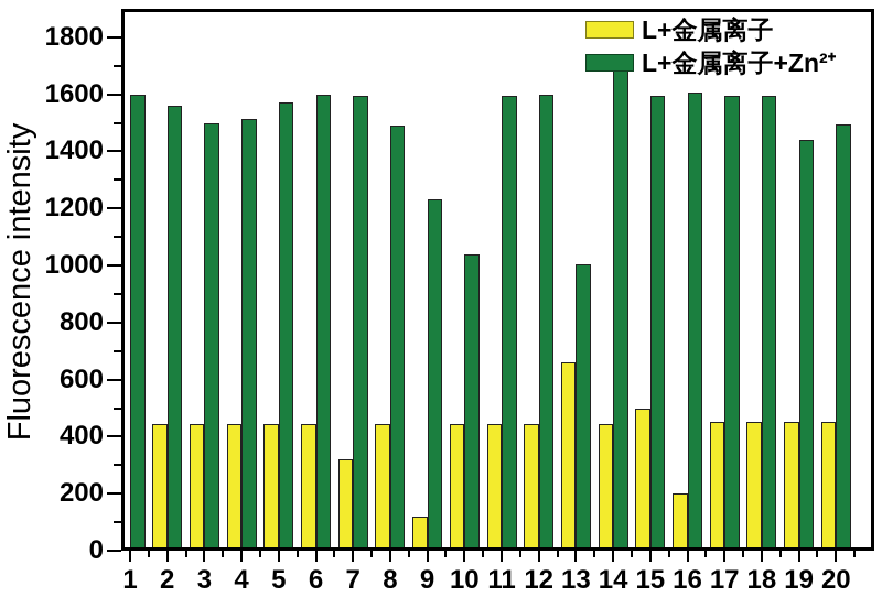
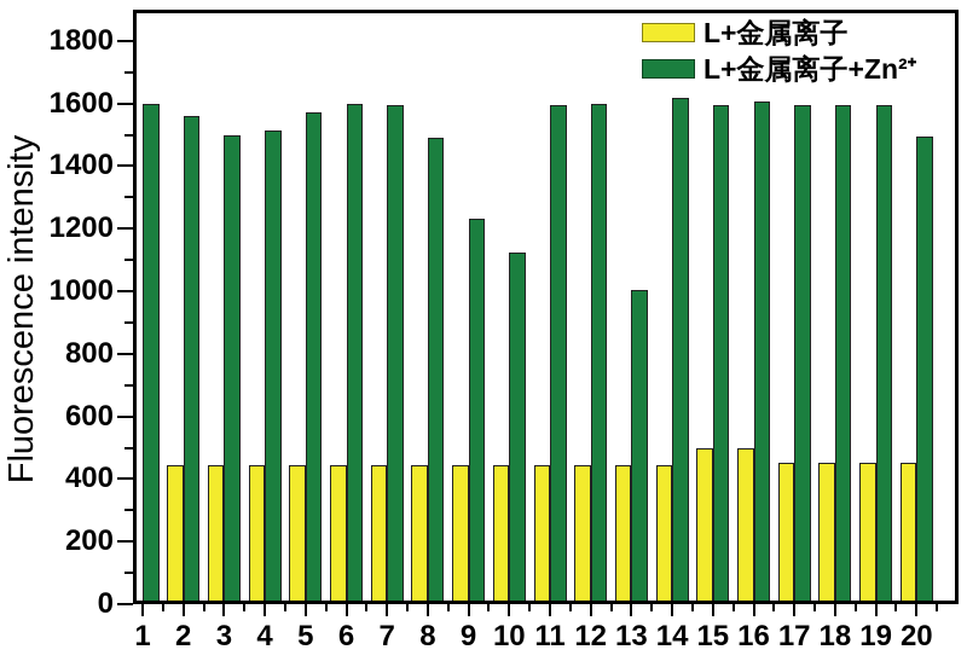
L+金属离子/7: 320 -> 440
L+金属离子/9: 120 -> 440
L+金属离子+Zn²⁺/10: 1040 -> 1120
L+金属离子/13: 660 -> 440
L+金属离子+Zn²⁺/14: 1720 -> 1620
L+金属离子/16: 200 -> 500
L+金属离子+Zn²⁺/19: 1440 -> 1600
